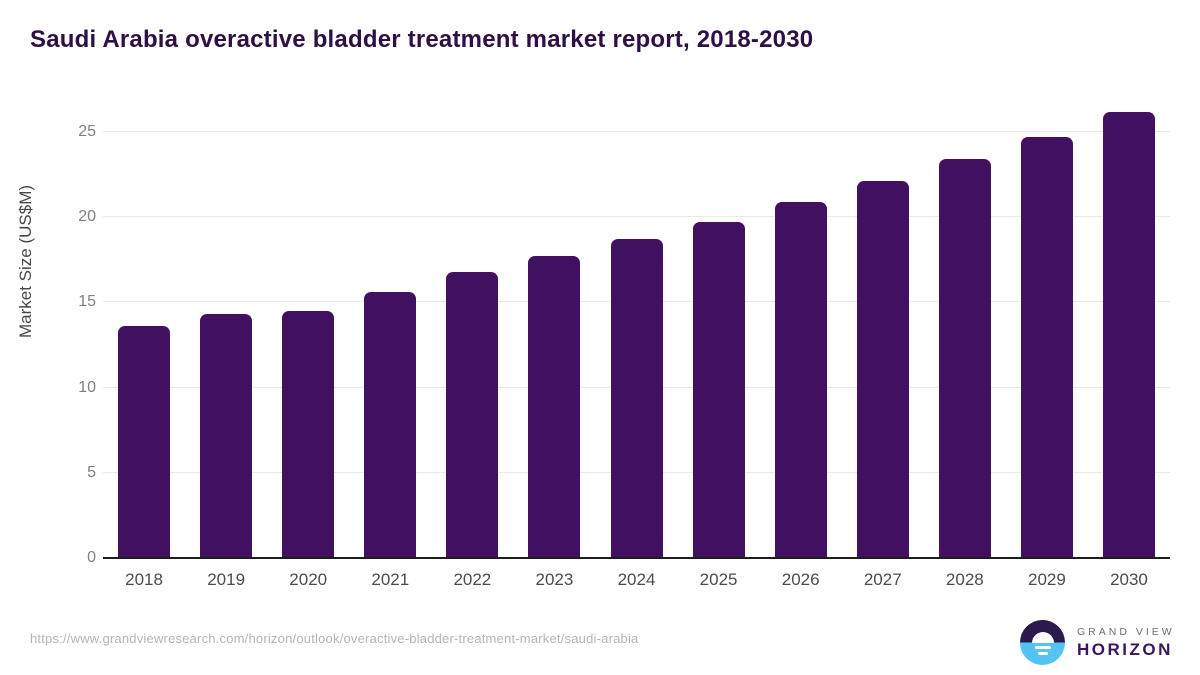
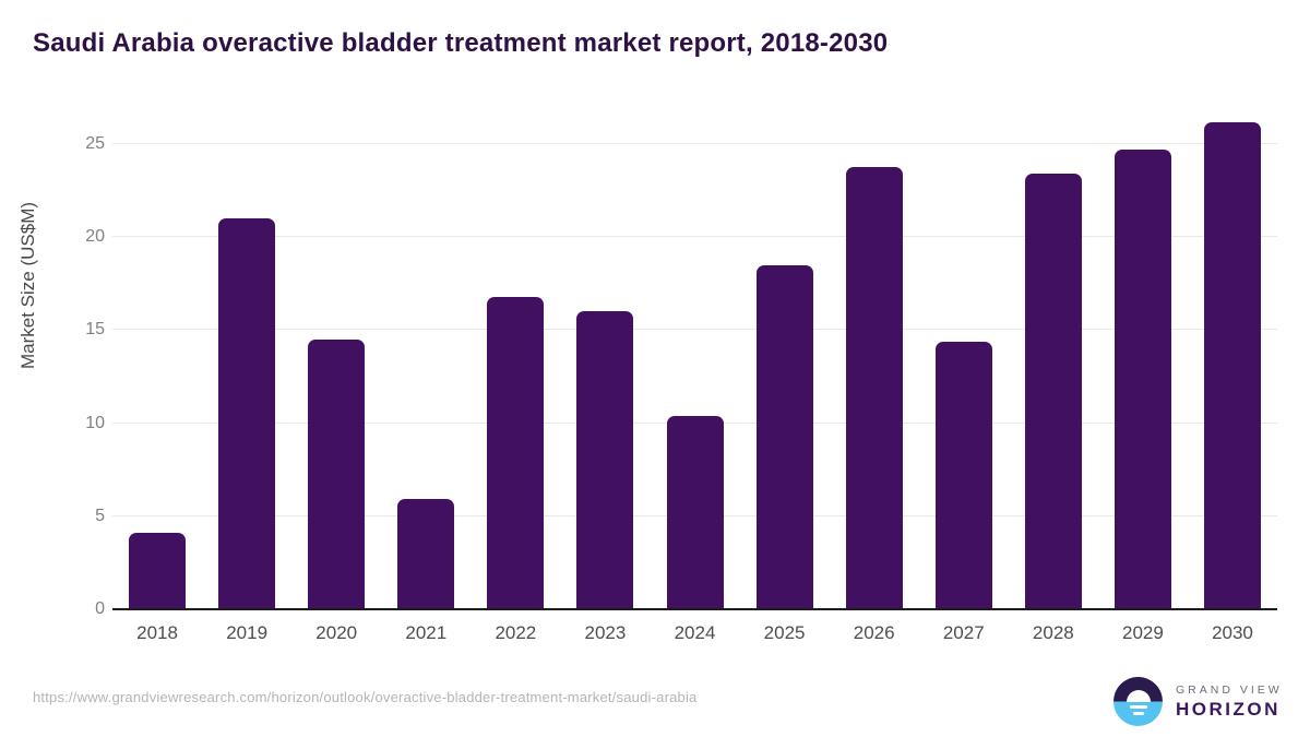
2018: 13.6 -> 4.1
2019: 14.3 -> 21.0
2021: 15.6 -> 5.9
2023: 17.7 -> 16.0
2024: 18.7 -> 10.4
2025: 19.7 -> 18.5
2026: 20.9 -> 23.8
2027: 22.1 -> 14.4
